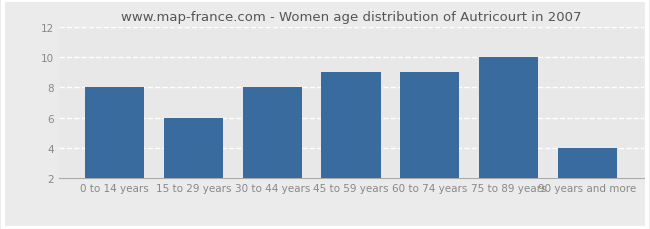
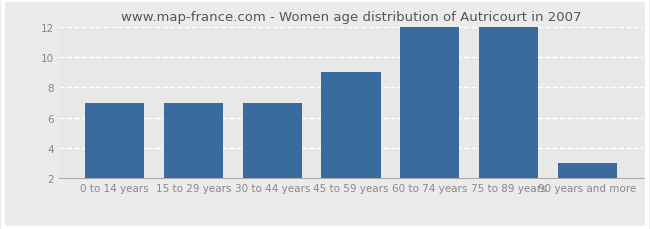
0 to 14 years: 8 -> 7
15 to 29 years: 6 -> 7
30 to 44 years: 8 -> 7
60 to 74 years: 9 -> 12
75 to 89 years: 10 -> 12
90 years and more: 4 -> 3
